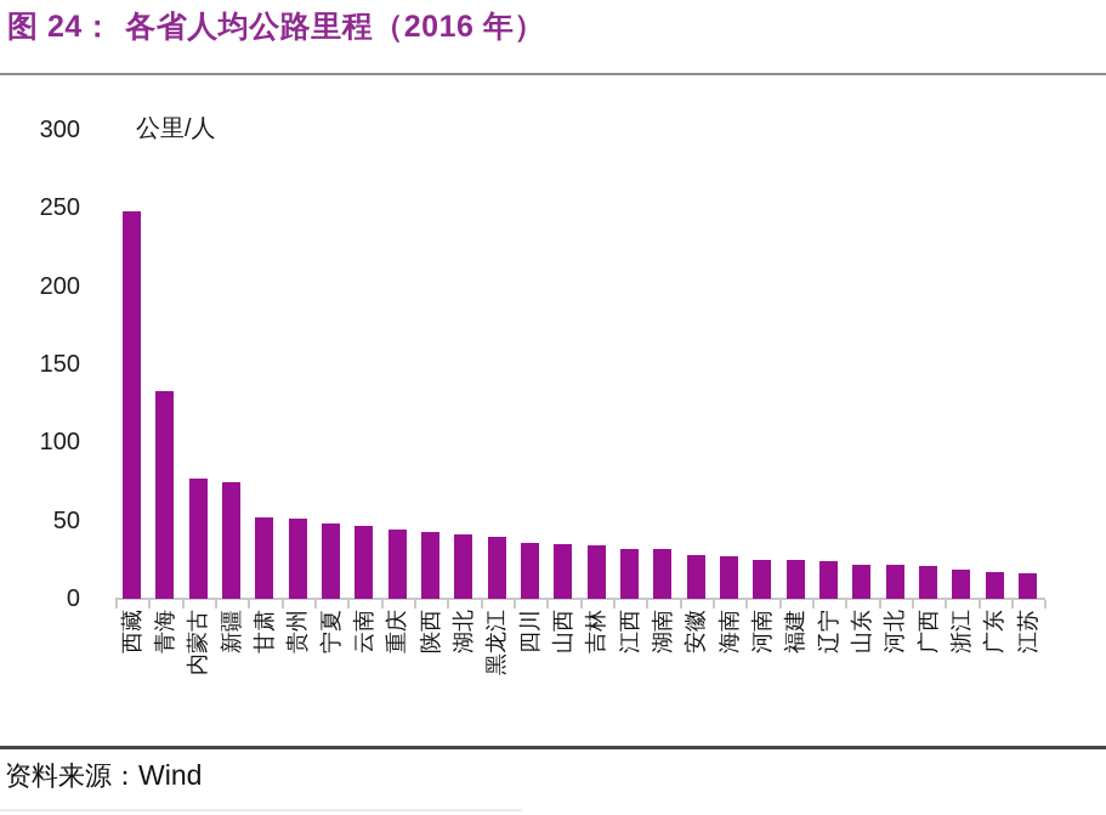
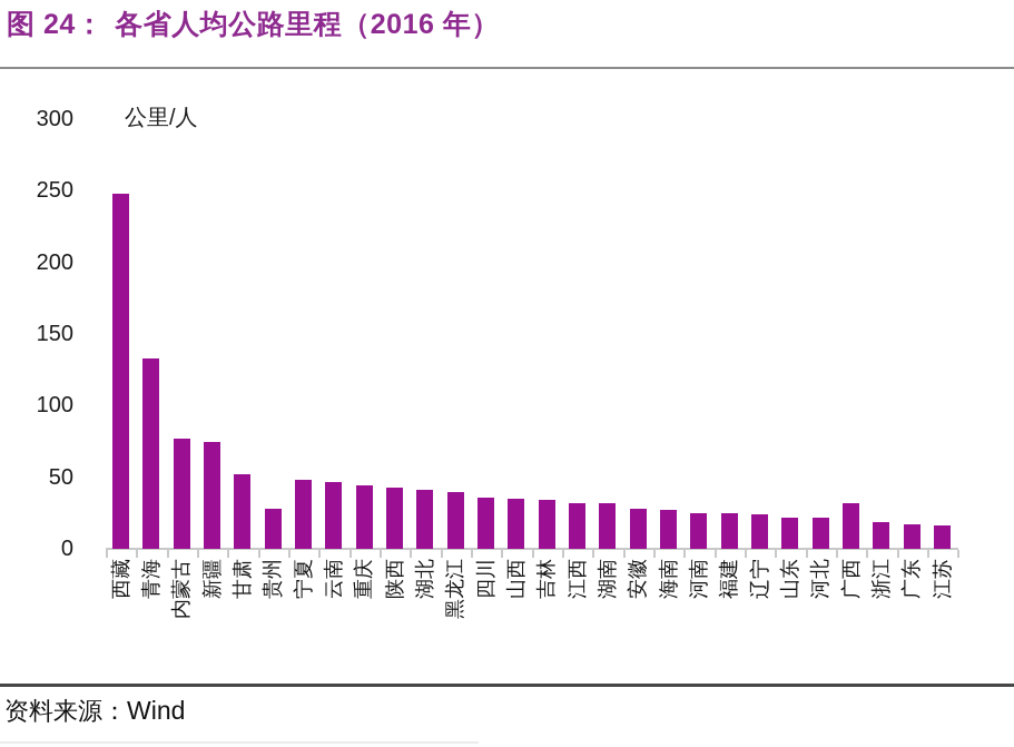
贵州: 51 -> 28
广西: 21 -> 32
